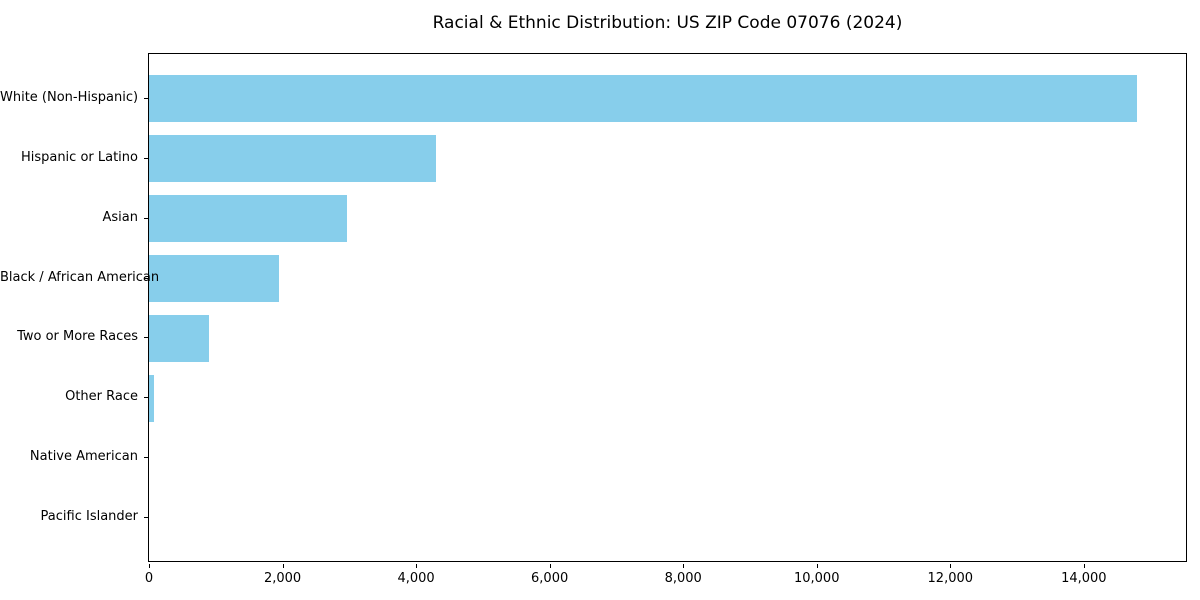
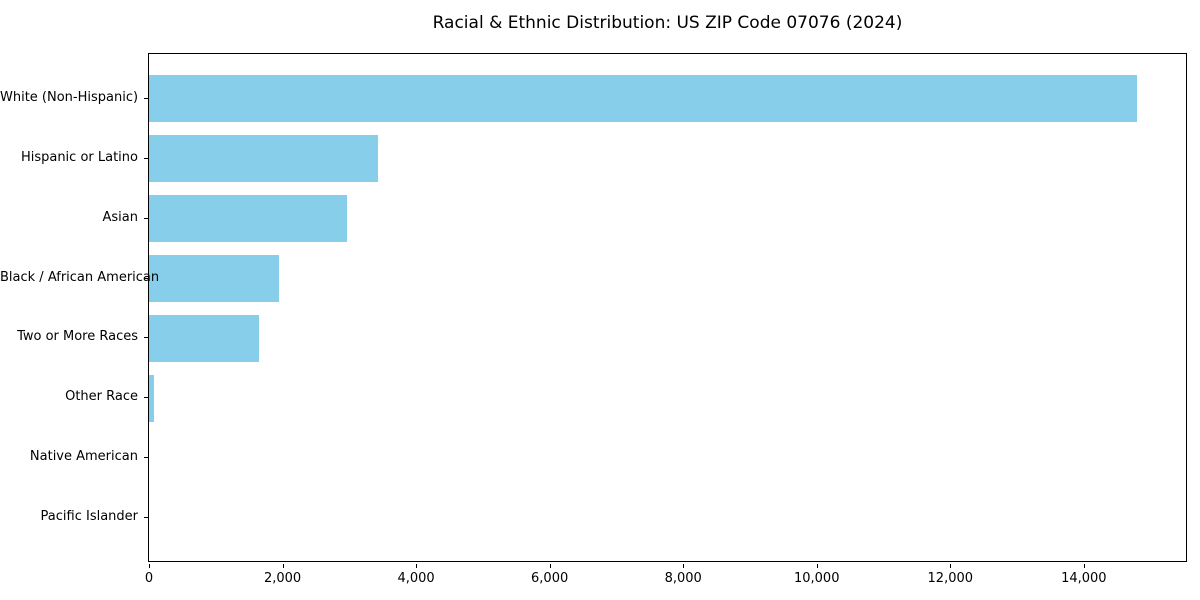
Hispanic or Latino: 4300 -> 3400
Two or More Races: 900 -> 1600
